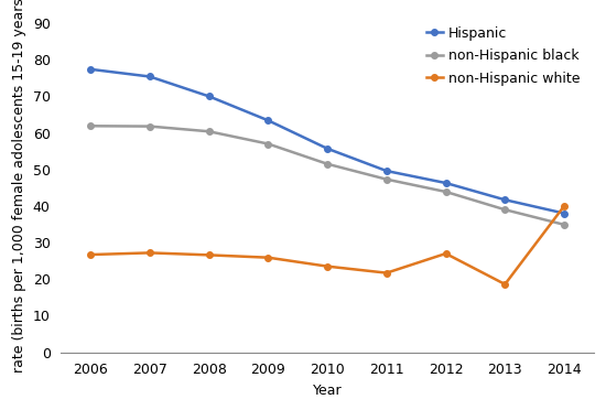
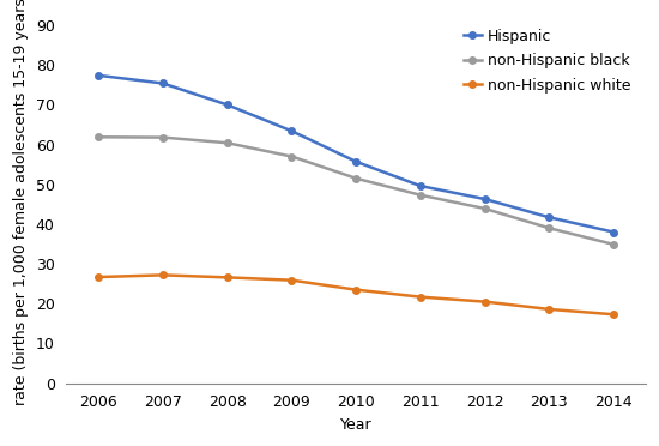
non-Hispanic white/2012: 27.0 -> 20.5
non-Hispanic white/2014: 40.0 -> 17.3
